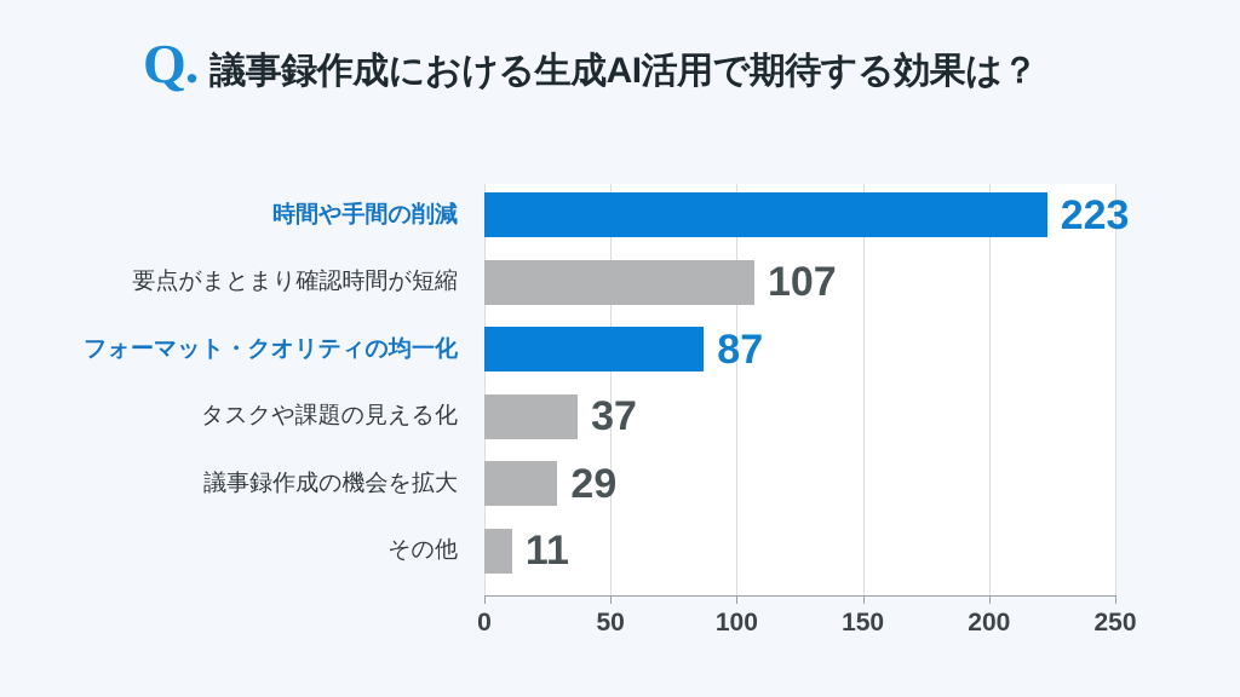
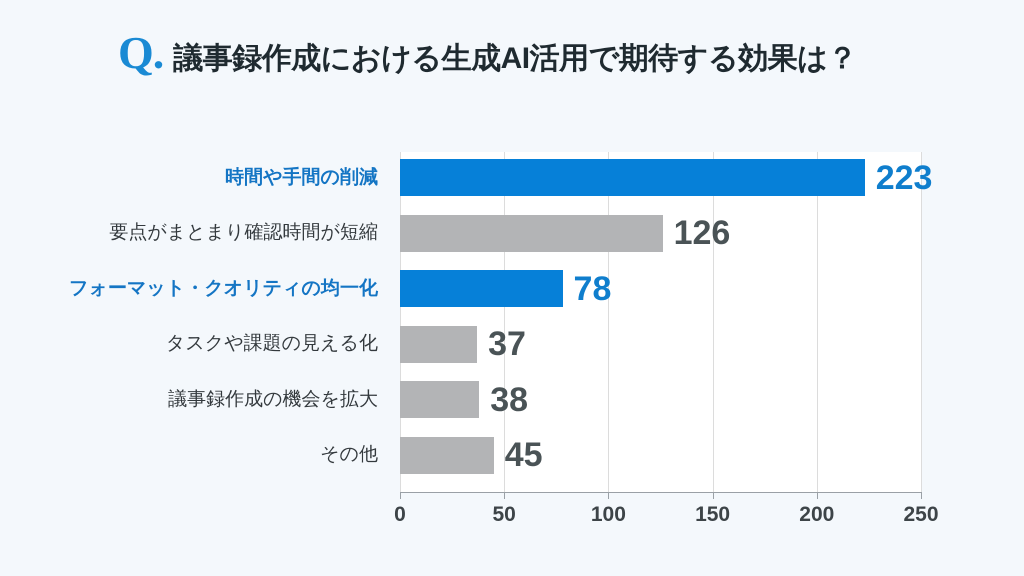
要点がまとまり確認時間が短縮: 107 -> 126
フォーマット・クオリティの均一化: 87 -> 78
議事録作成の機会を拡大: 29 -> 38
その他: 11 -> 45
